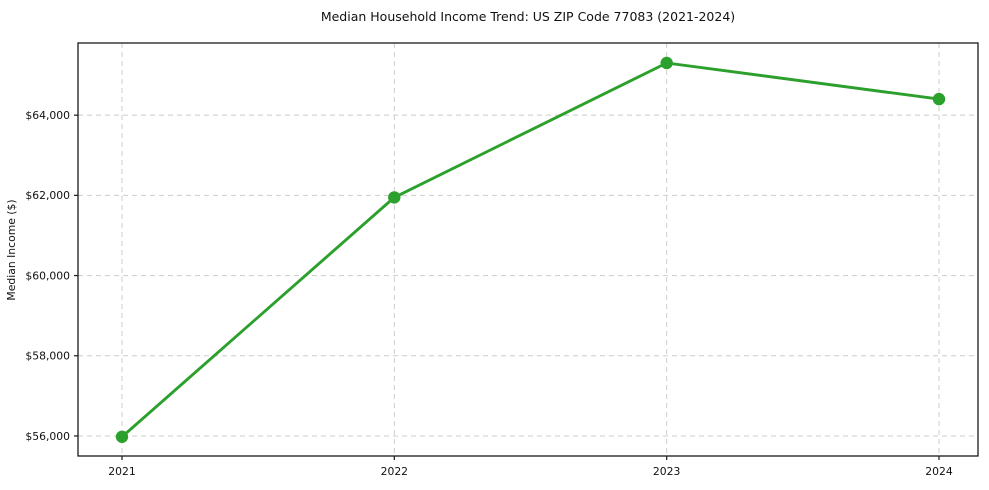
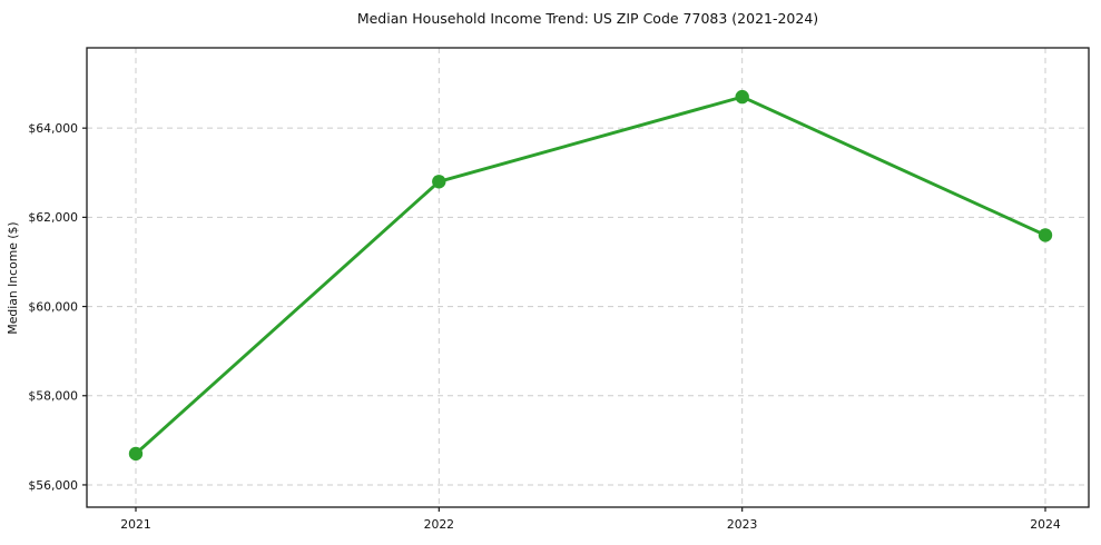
2021: $56000 -> $56700
2022: $62000 -> $62800
2023: $65300 -> $64700
2024: $64400 -> $61600
